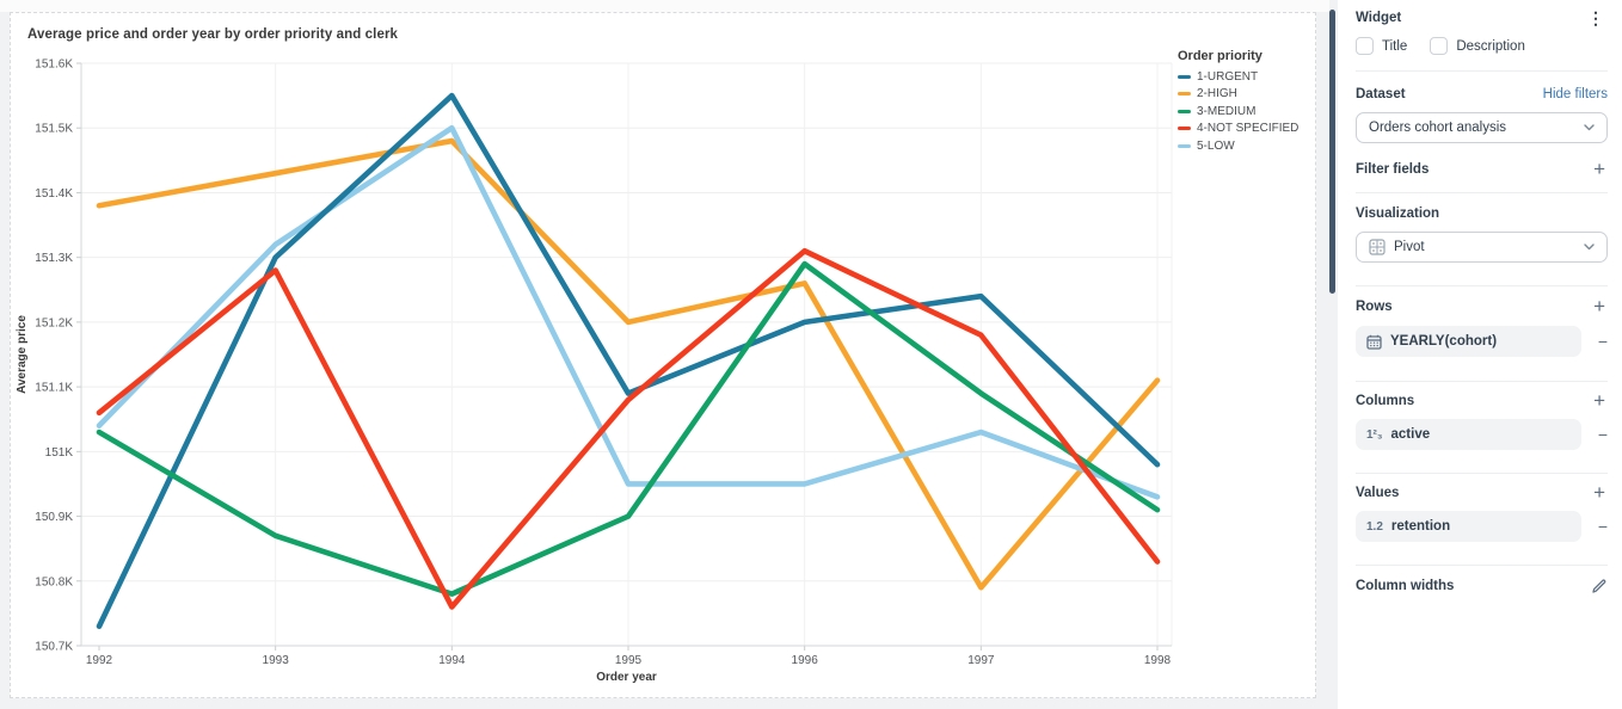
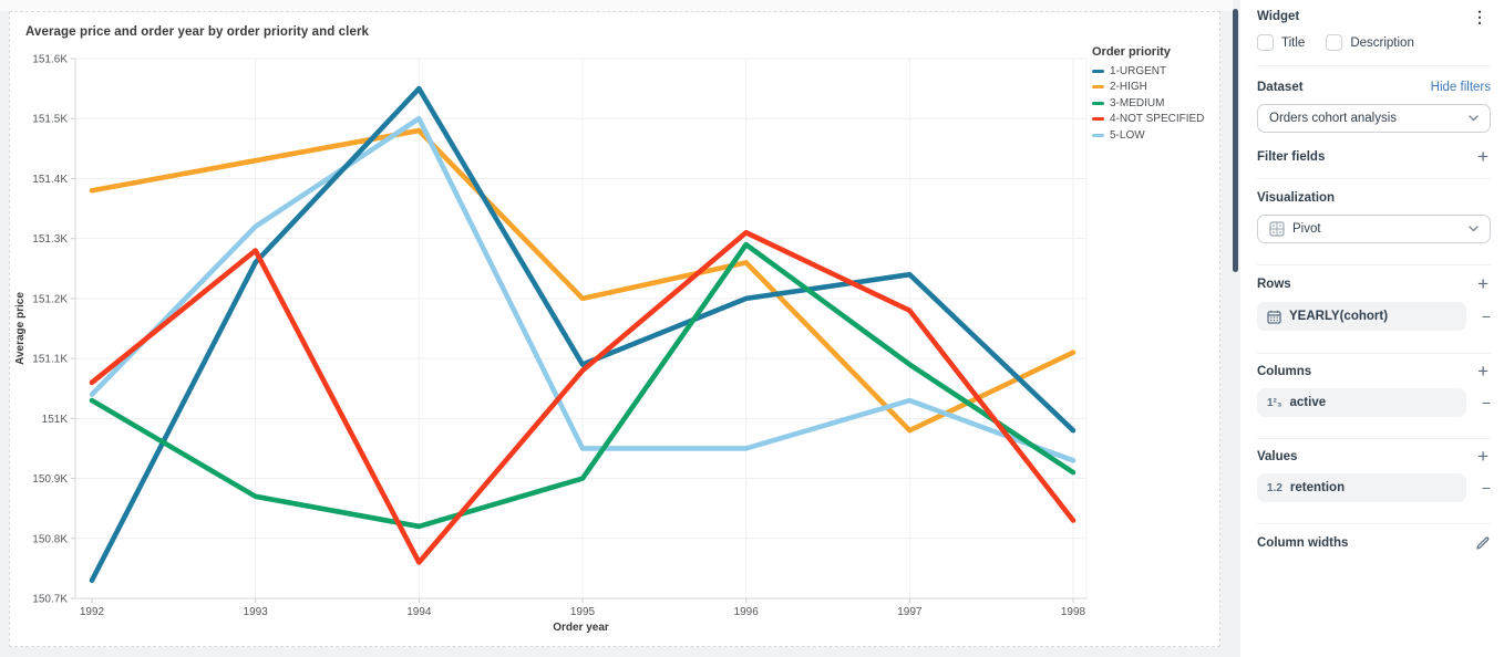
1-URGENT/1993: 151.30K -> 151.26K
3-MEDIUM/1994: 150.78K -> 150.82K
2-HIGH/1997: 150.79K -> 150.98K
